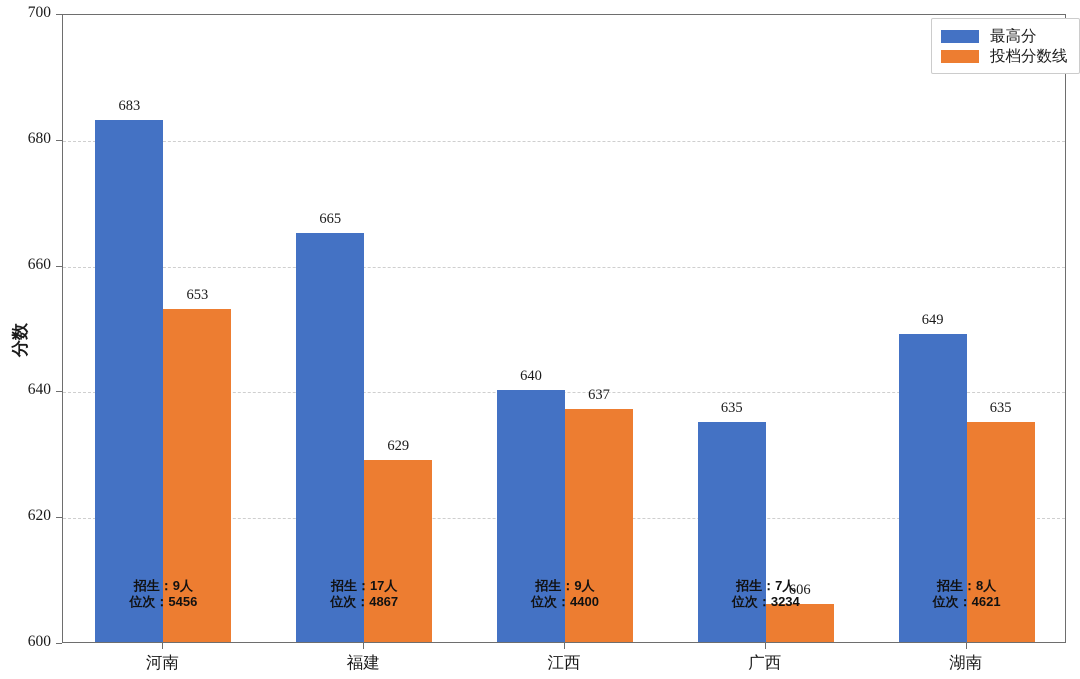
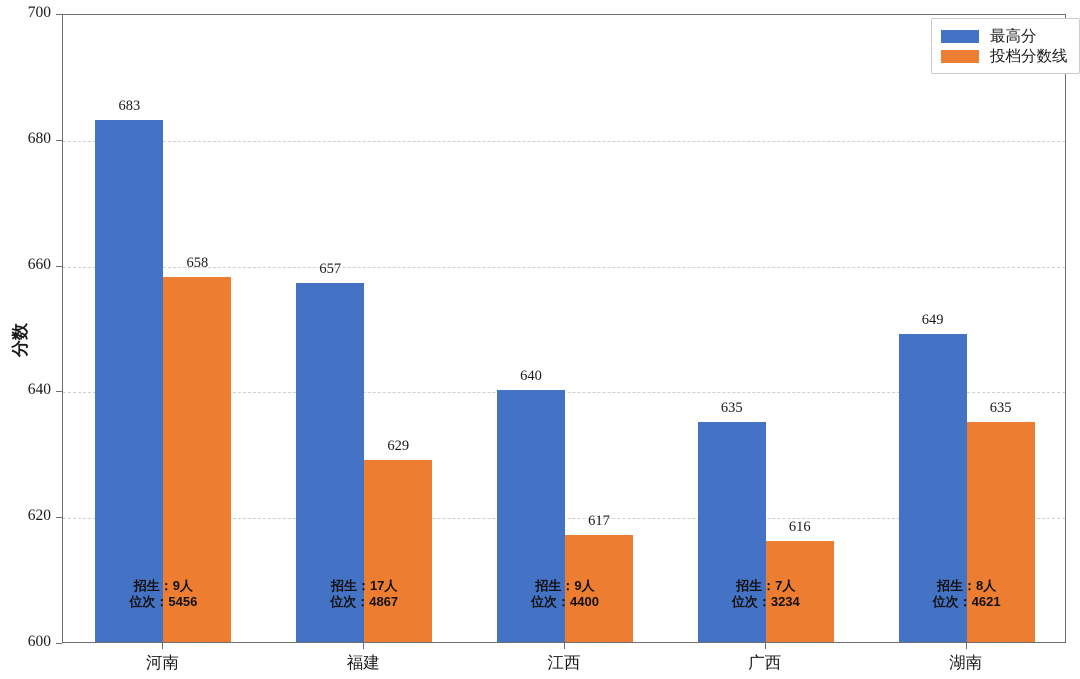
投档分数线/河南: 653 -> 658
最高分/福建: 665 -> 657
投档分数线/江西: 637 -> 617
投档分数线/广西: 606 -> 616
